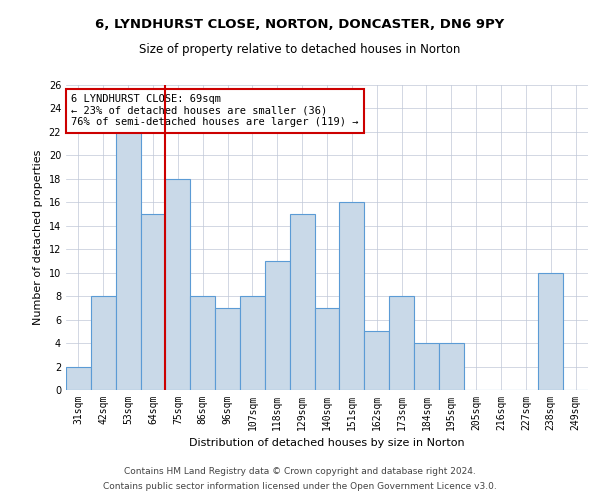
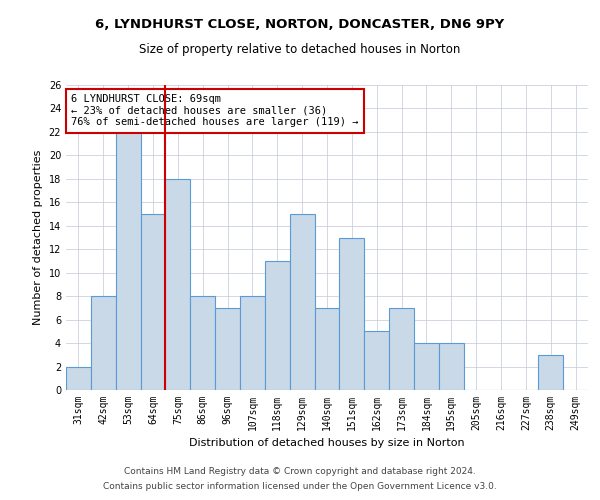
151sqm: 16 -> 13
173sqm: 8 -> 7
238sqm: 10 -> 3
